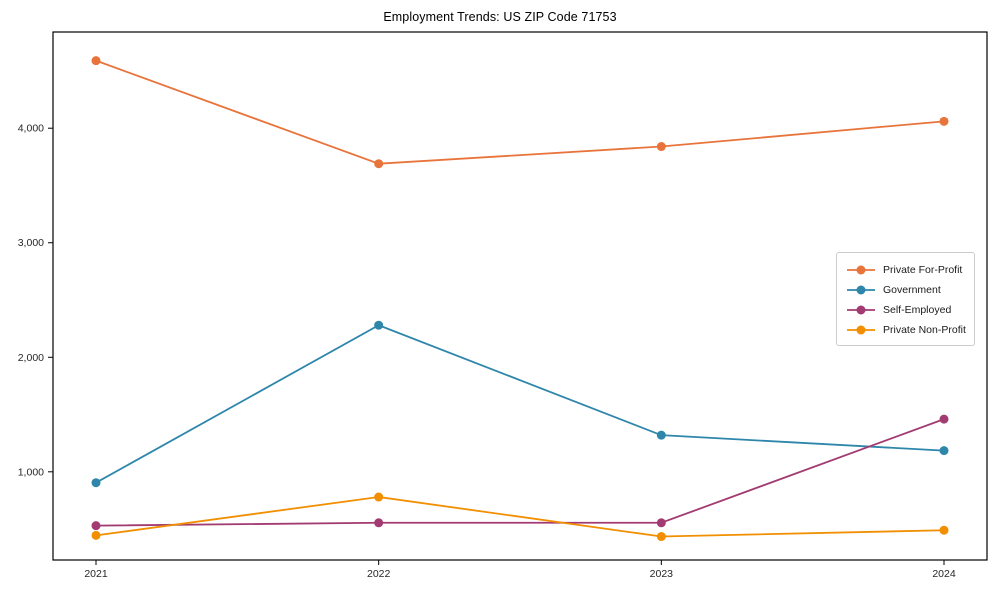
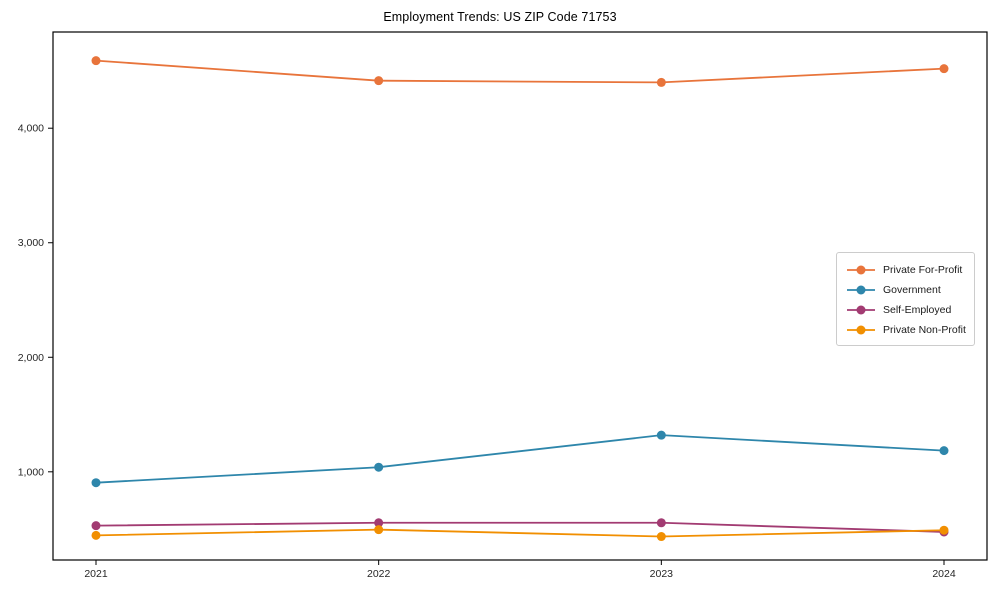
Private For-Profit/2022: 3690 -> 4420
Government/2022: 2280 -> 1040
Private Non-Profit/2022: 780 -> 500
Private For-Profit/2023: 3840 -> 4400
Private For-Profit/2024: 4060 -> 4520
Self-Employed/2024: 1460 -> 480
